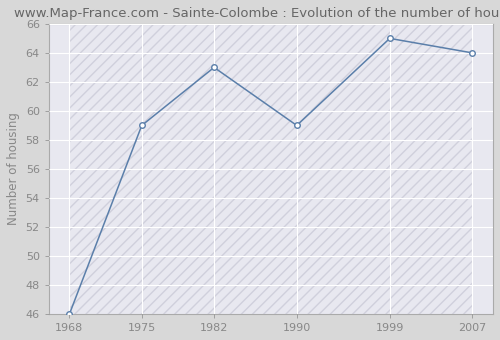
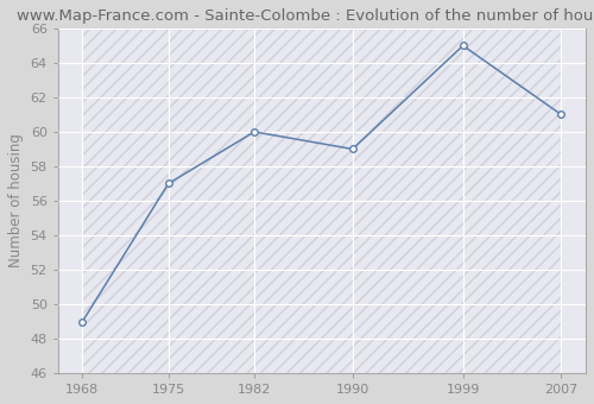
1968: 46 -> 49
1975: 59 -> 57
1982: 63 -> 60
2007: 64 -> 61
